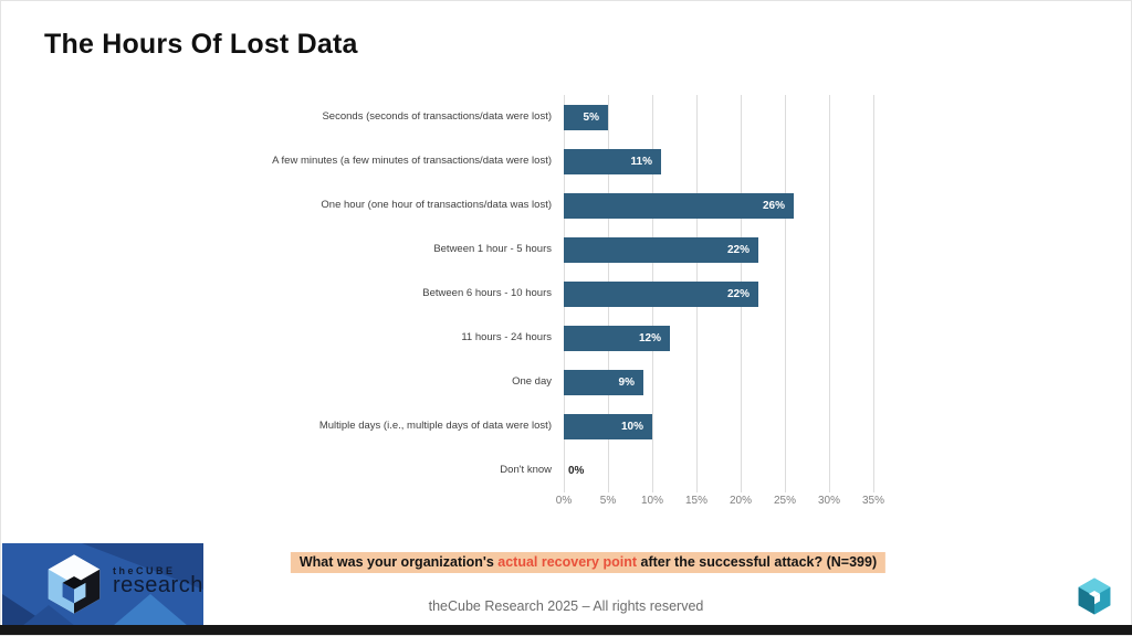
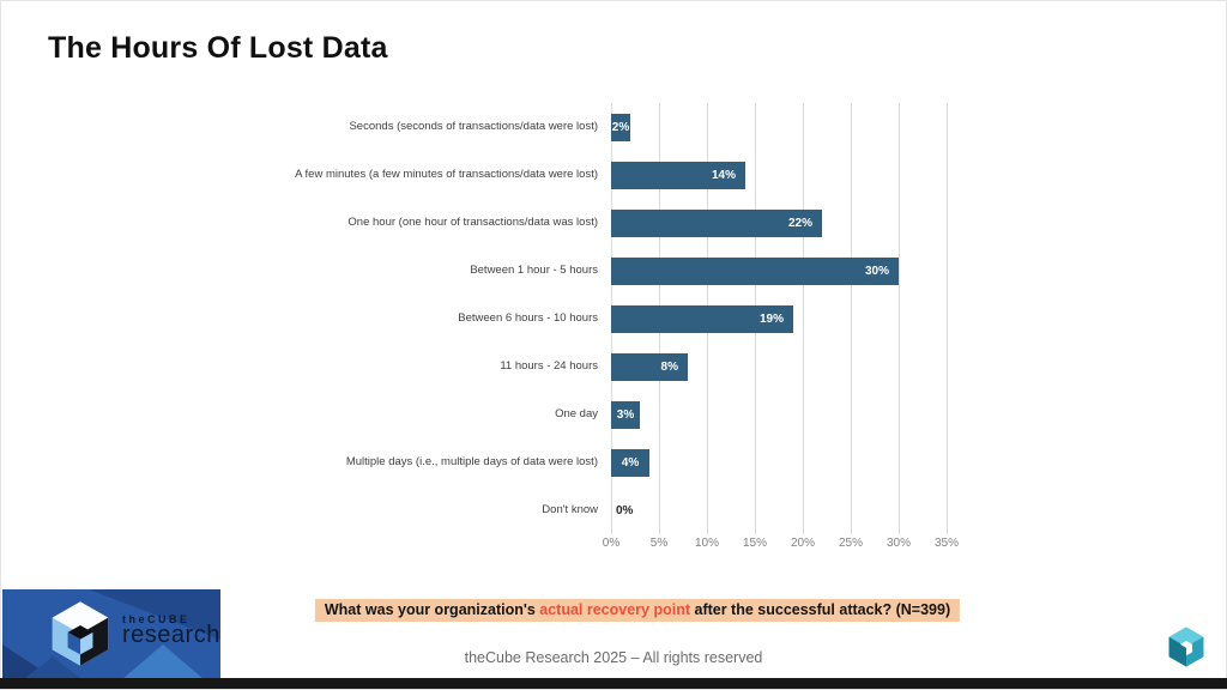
Seconds (seconds of transactions/data were lost): 5% -> 2%
A few minutes (a few minutes of transactions/data were lost): 11% -> 14%
One hour (one hour of transactions/data was lost): 26% -> 22%
Between 1 hour - 5 hours: 22% -> 30%
Between 6 hours - 10 hours: 22% -> 19%
11 hours - 24 hours: 12% -> 8%
One day: 9% -> 3%
Multiple days (i.e., multiple days of data were lost): 10% -> 4%
